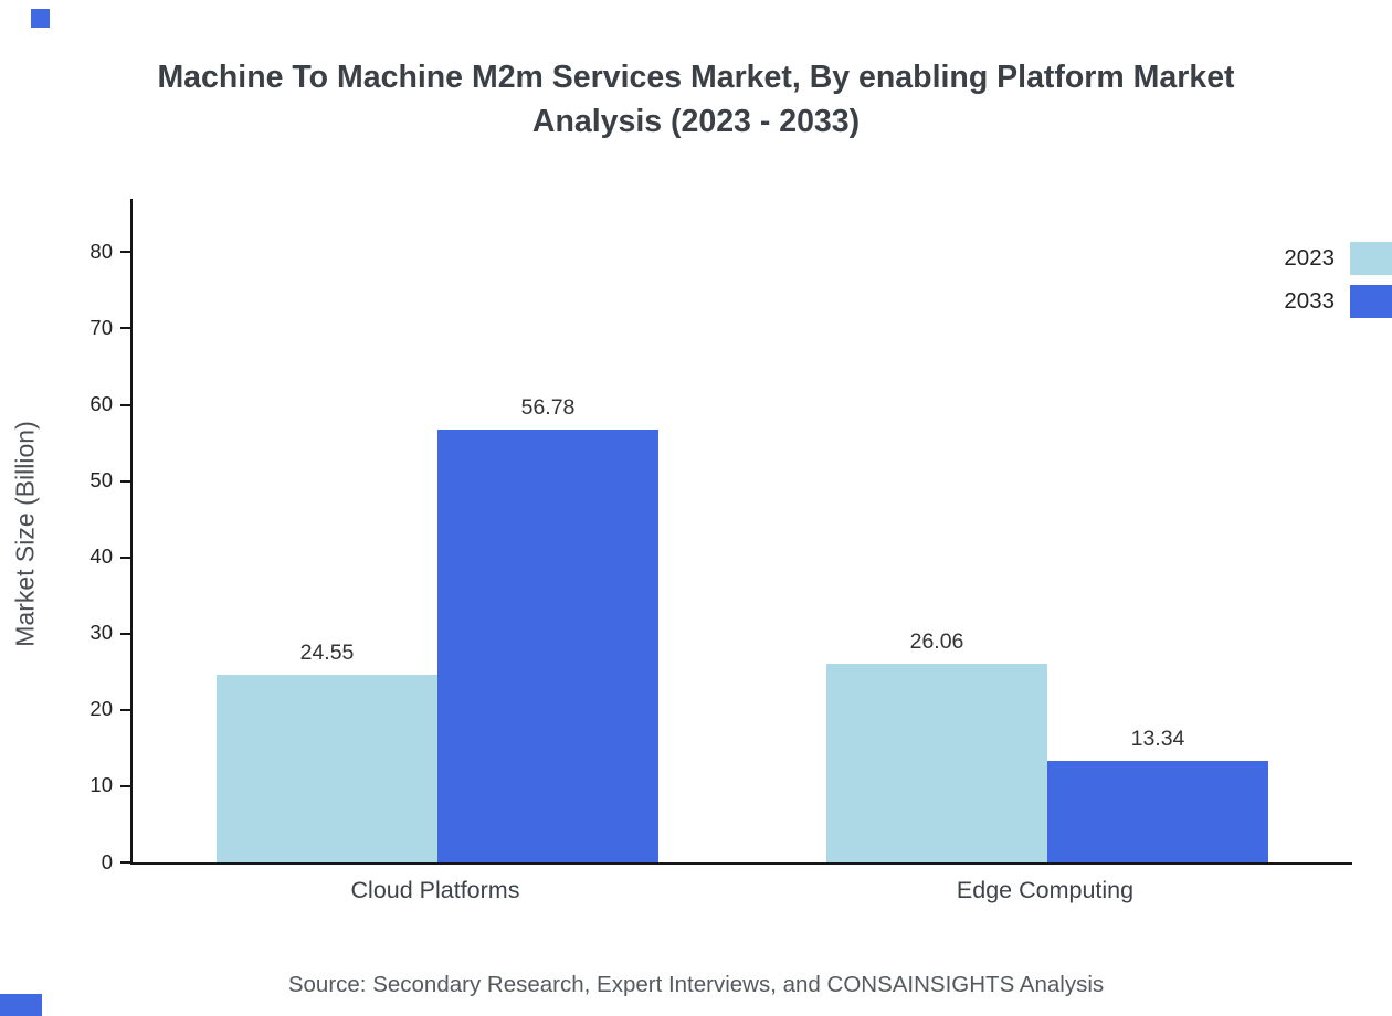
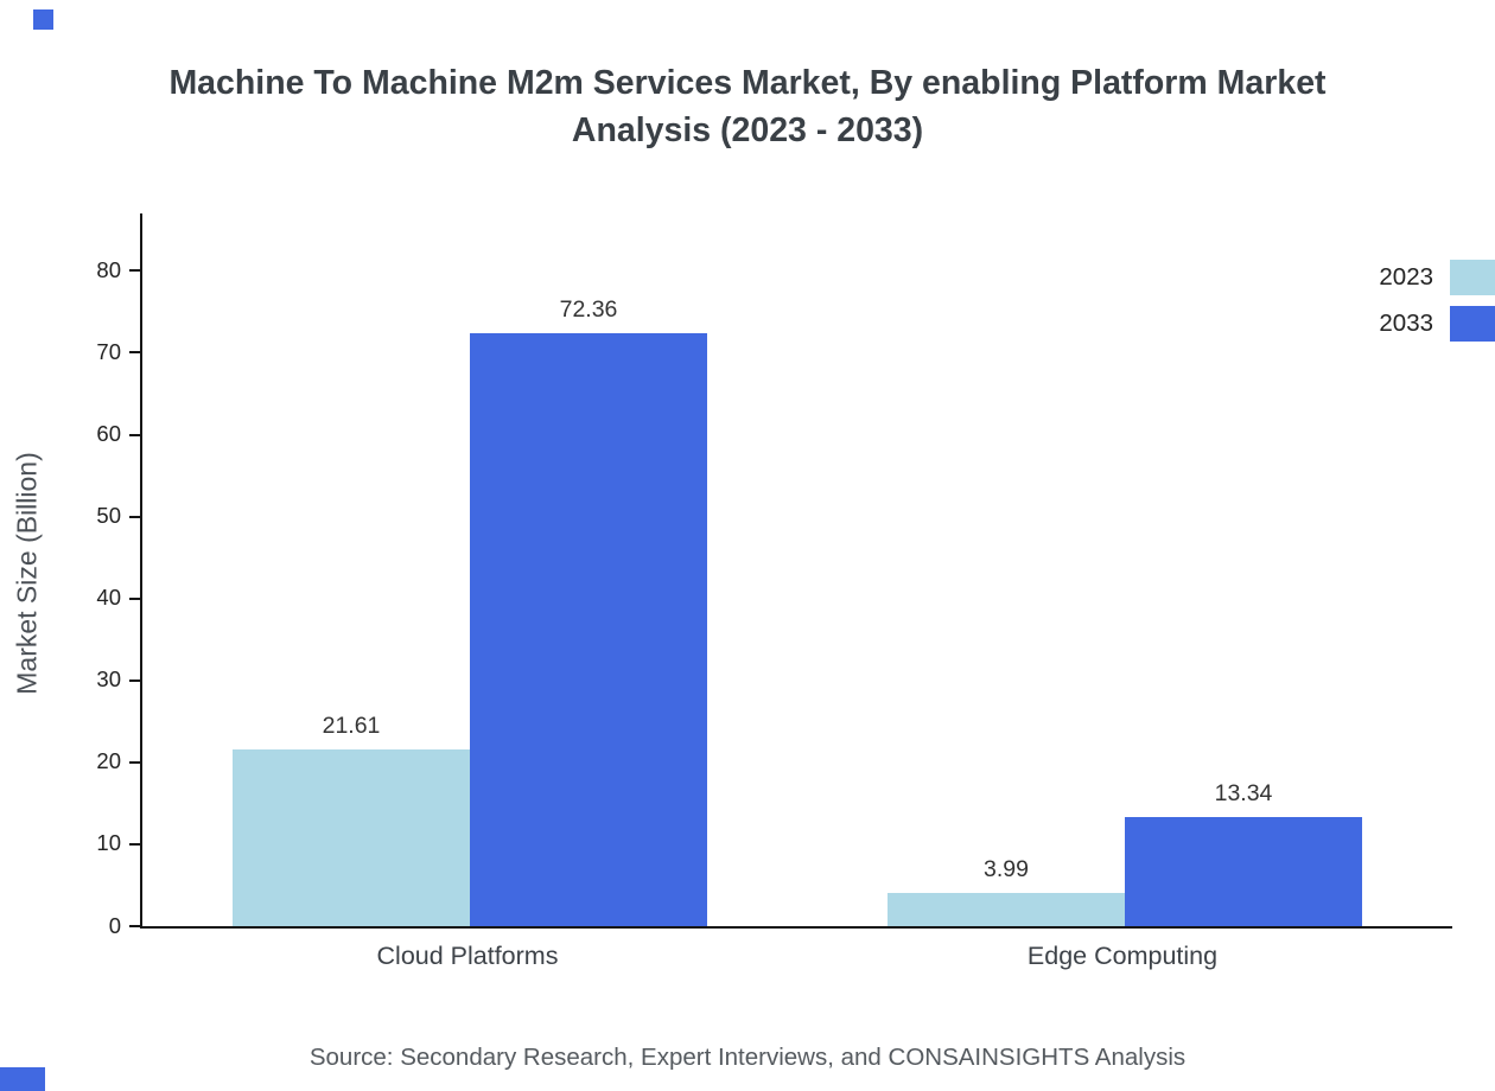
2023/Cloud Platforms: 24.55 -> 21.61
2033/Cloud Platforms: 56.78 -> 72.36
2023/Edge Computing: 26.06 -> 3.99
